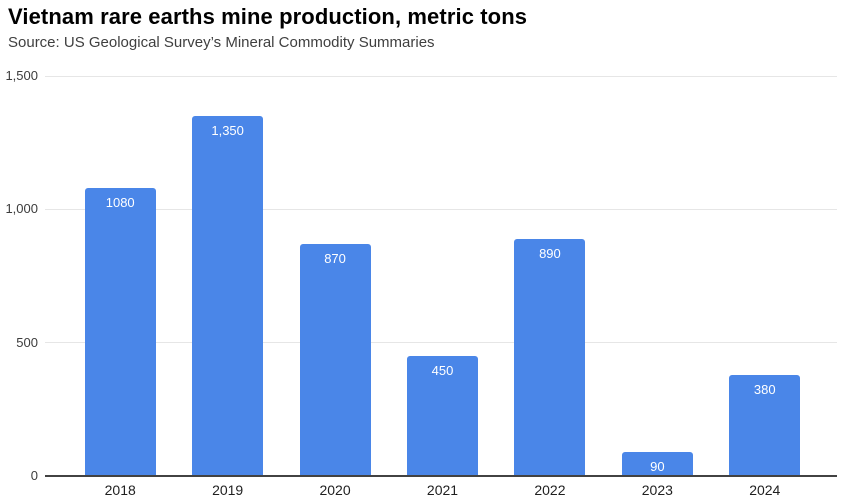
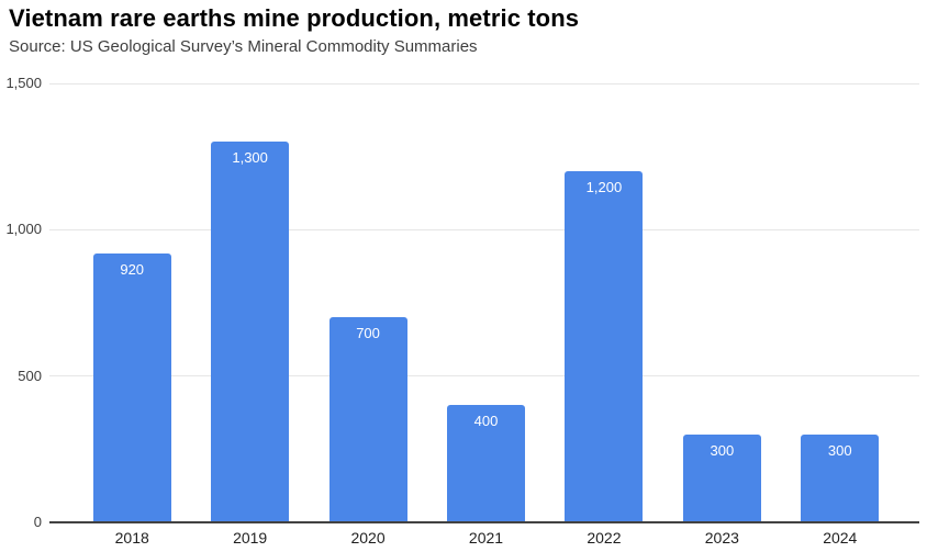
2018: 1080 -> 920
2019: 1,350 -> 1,300
2020: 870 -> 700
2021: 450 -> 400
2022: 890 -> 1,200
2023: 90 -> 300
2024: 380 -> 300
